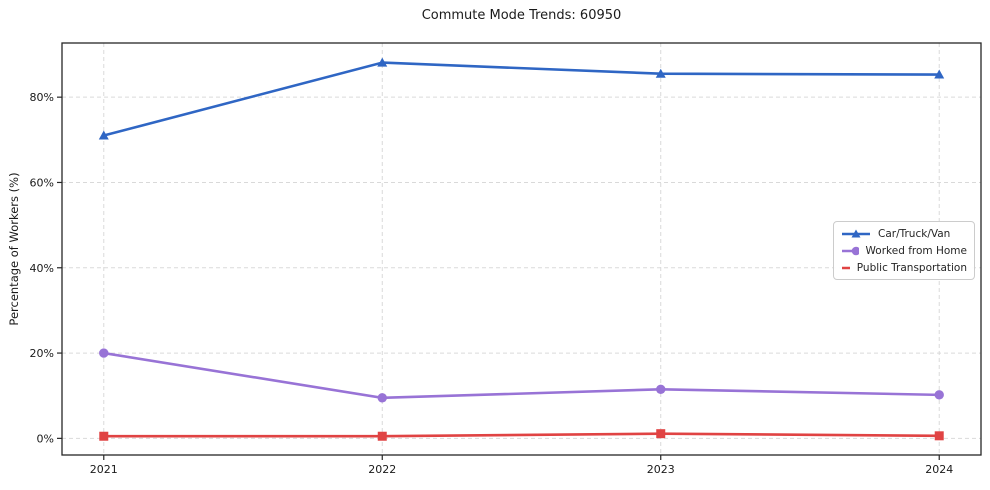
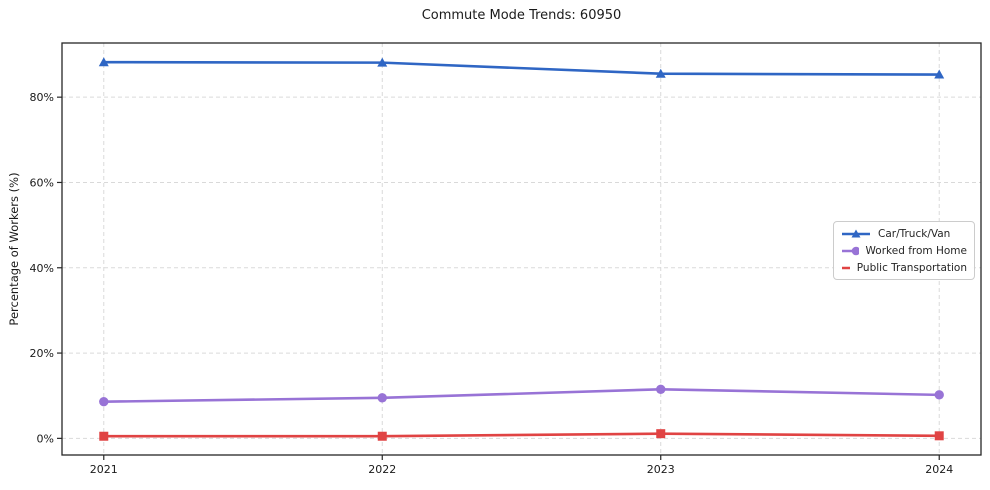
Car/Truck/Van/2021: 71% -> 88%
Worked from Home/2021: 20% -> 9%
